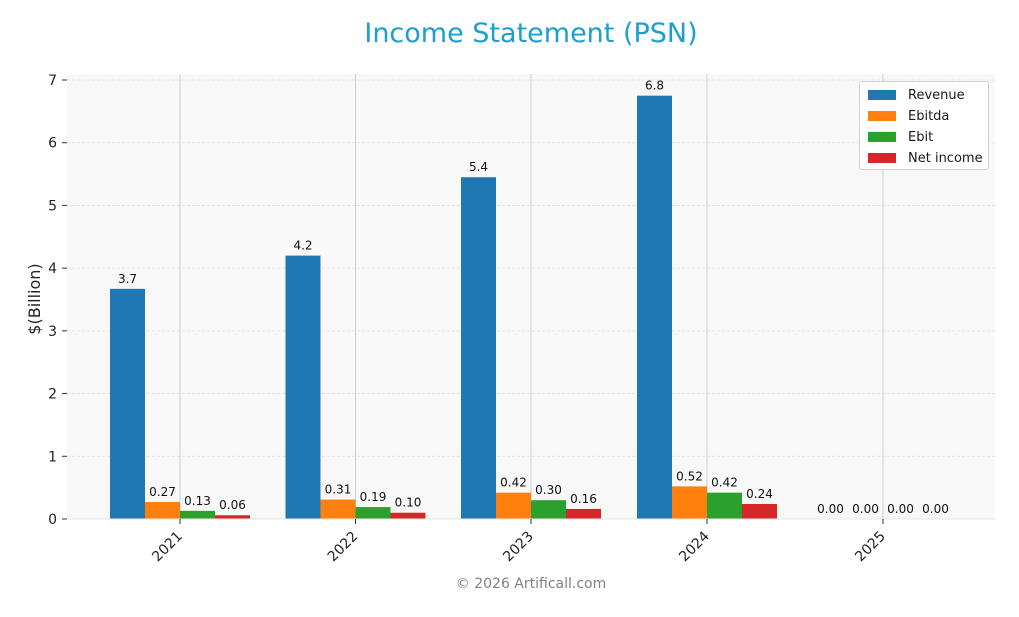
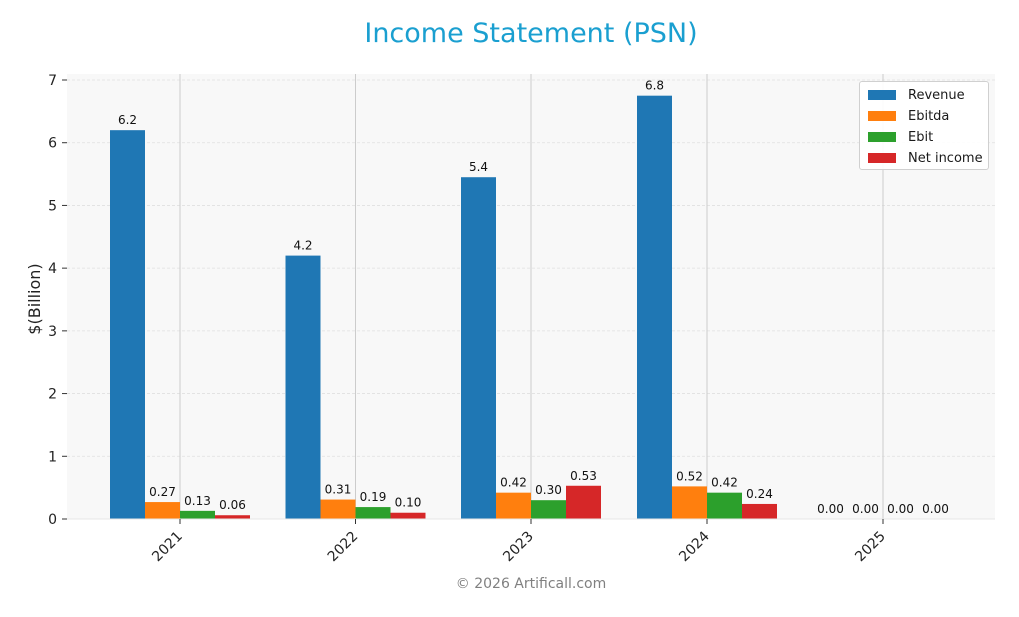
Revenue/2021: 3.7 -> 6.2
Net income/2023: 0.16 -> 0.53
